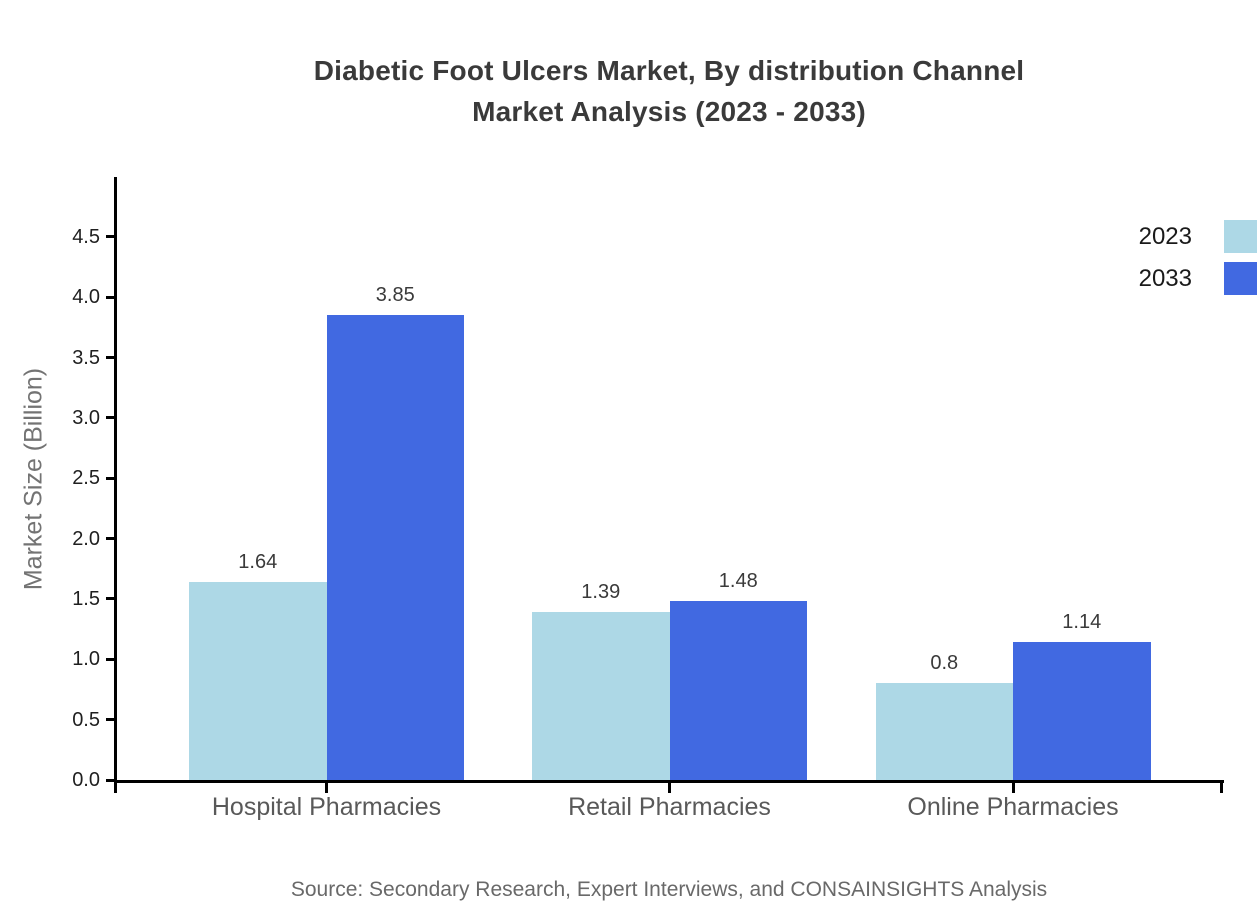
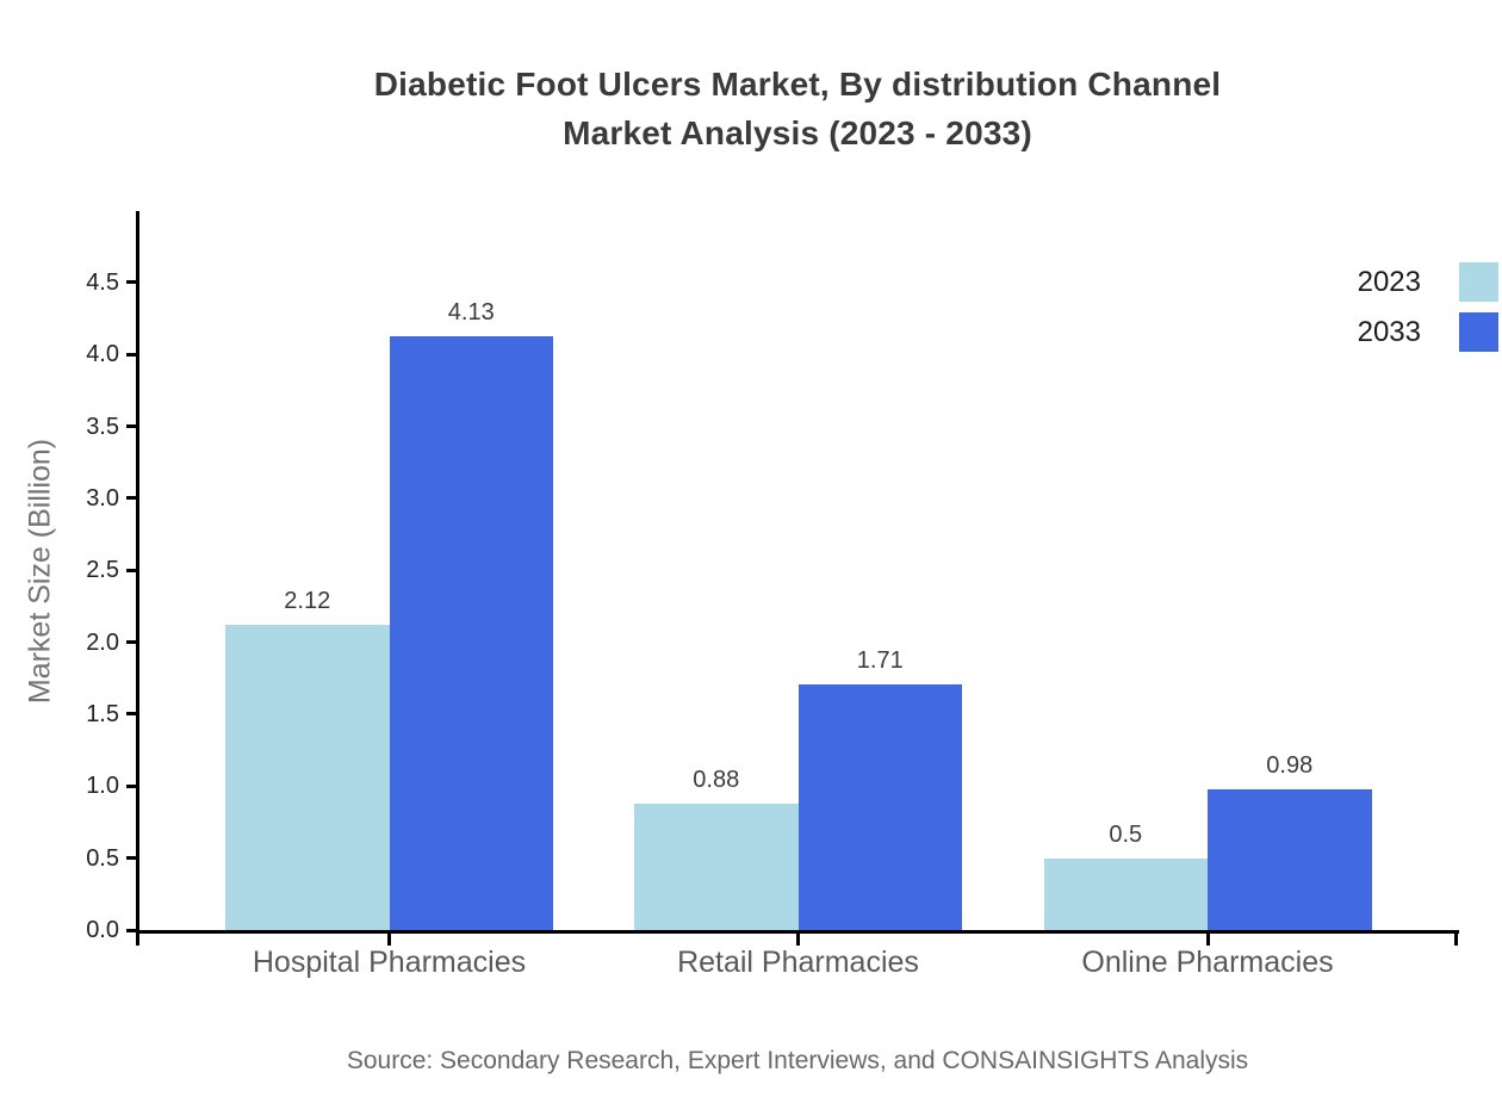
2023/Hospital Pharmacies: 1.64 -> 2.12
2033/Hospital Pharmacies: 3.85 -> 4.13
2023/Retail Pharmacies: 1.39 -> 0.88
2033/Retail Pharmacies: 1.48 -> 1.71
2023/Online Pharmacies: 0.8 -> 0.5
2033/Online Pharmacies: 1.14 -> 0.98
